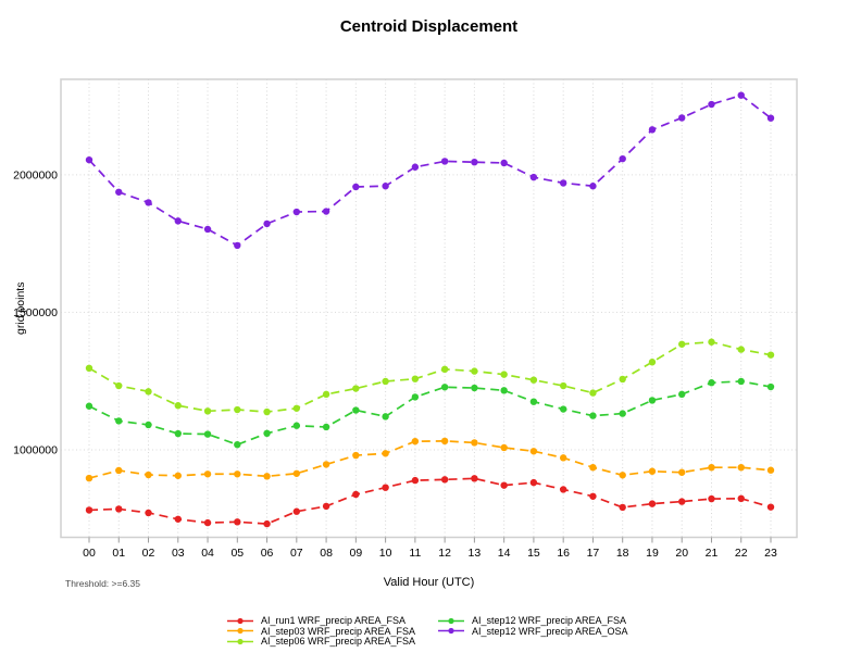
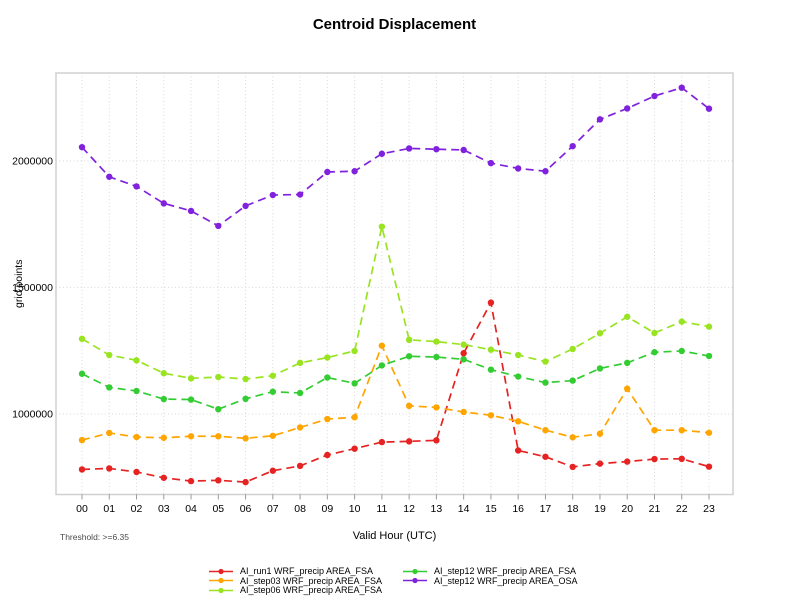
AI_step03 WRF_precip AREA_FSA/11: 1030000 -> 1270000
AI_step06 WRF_precip AREA_FSA/11: 1260000 -> 1740000
AI_run1 WRF_precip AREA_FSA/14: 870000 -> 1240000
AI_run1 WRF_precip AREA_FSA/15: 880000 -> 1440000
AI_step03 WRF_precip AREA_FSA/20: 920000 -> 1100000
AI_step06 WRF_precip AREA_FSA/21: 1390000 -> 1320000
